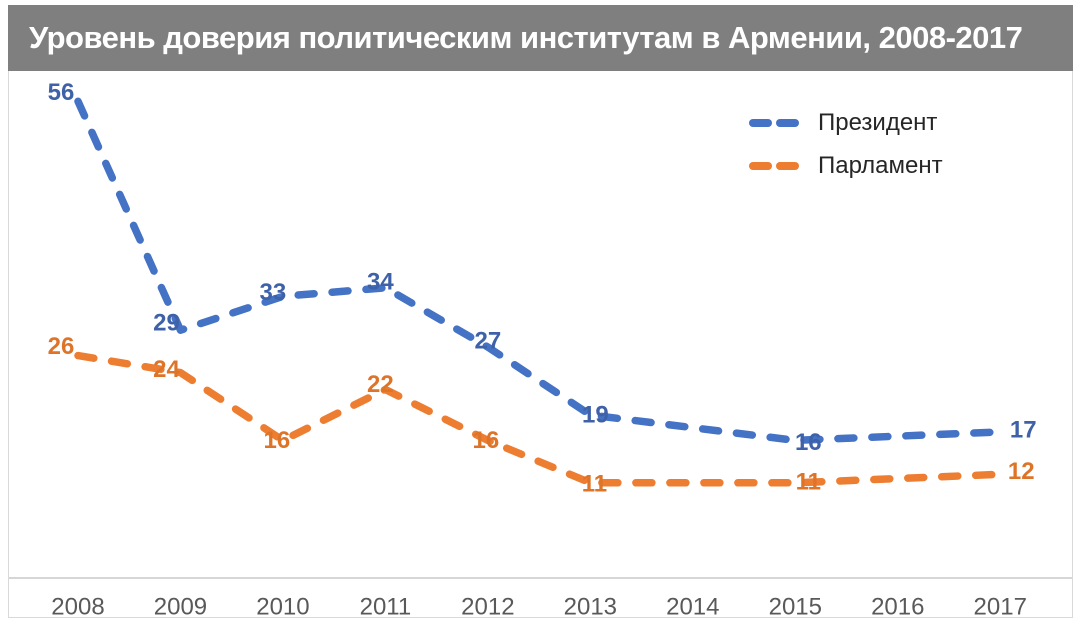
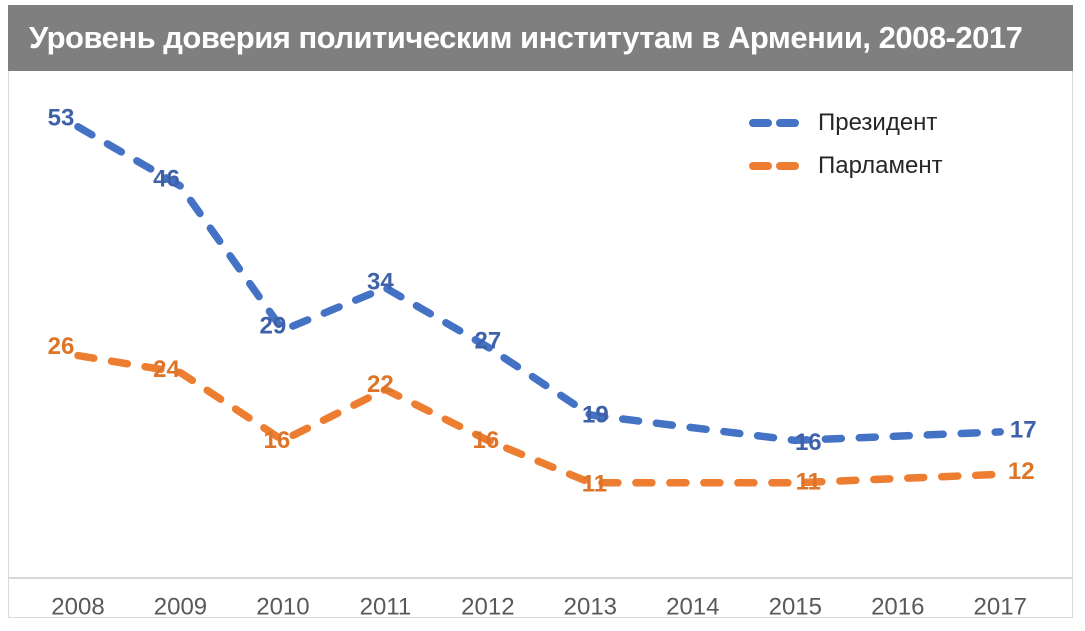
Президент/2008: 56 -> 53
Президент/2009: 29 -> 46
Президент/2010: 33 -> 29
